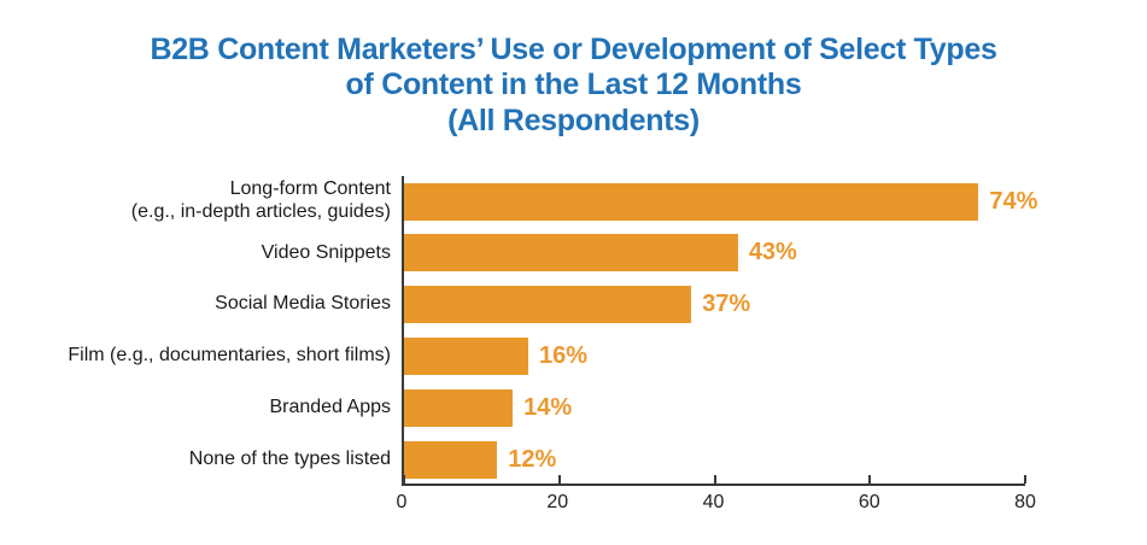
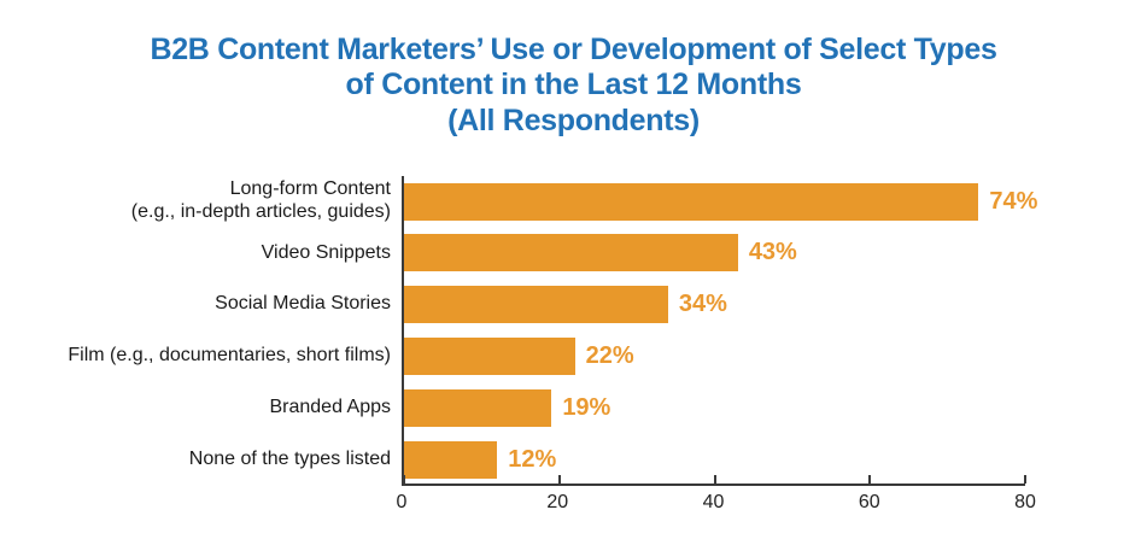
Social Media Stories: 37% -> 34%
Film (e.g., documentaries, short films): 16% -> 22%
Branded Apps: 14% -> 19%
